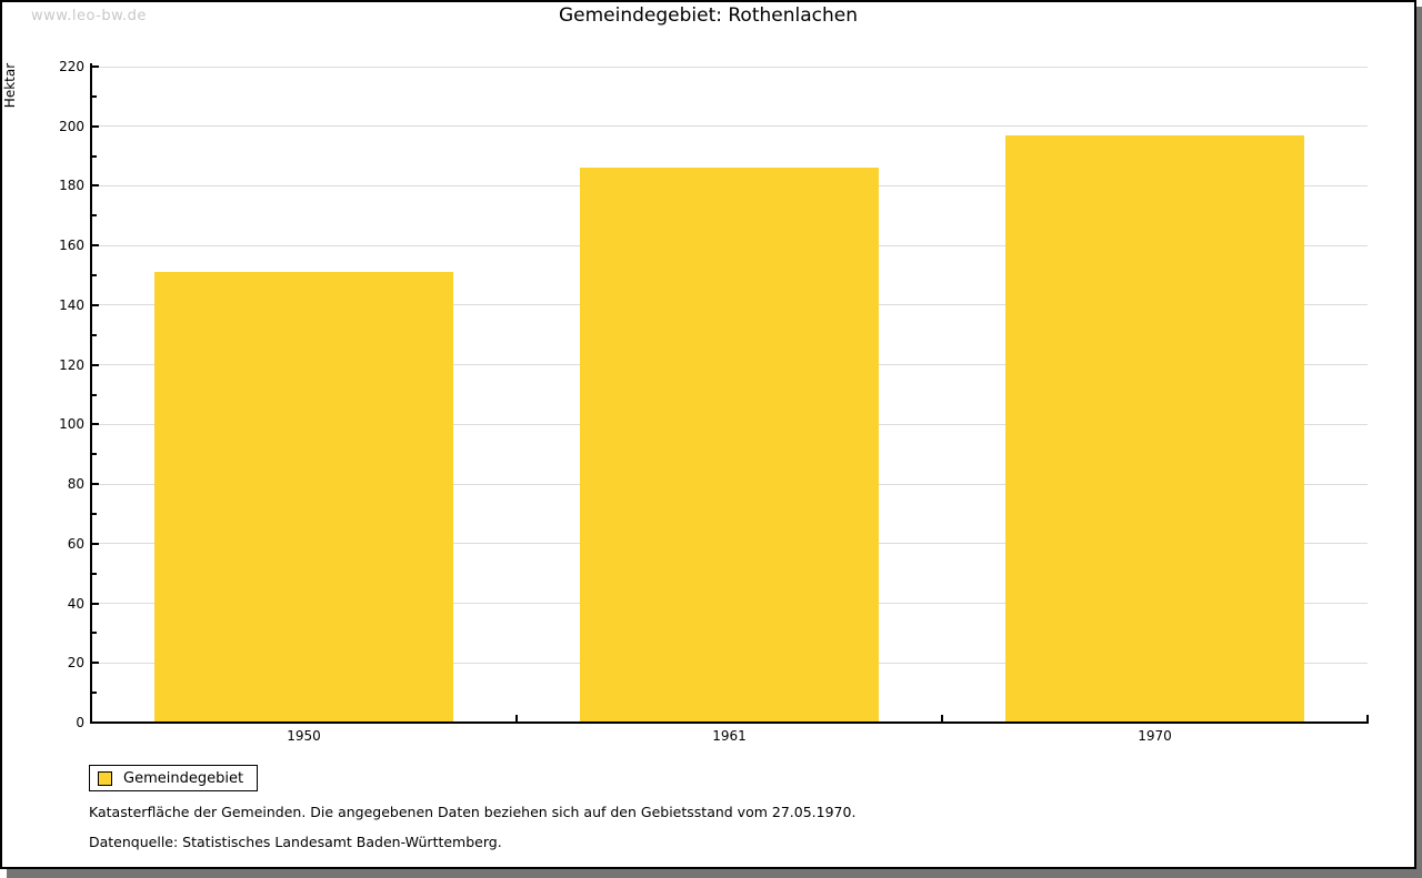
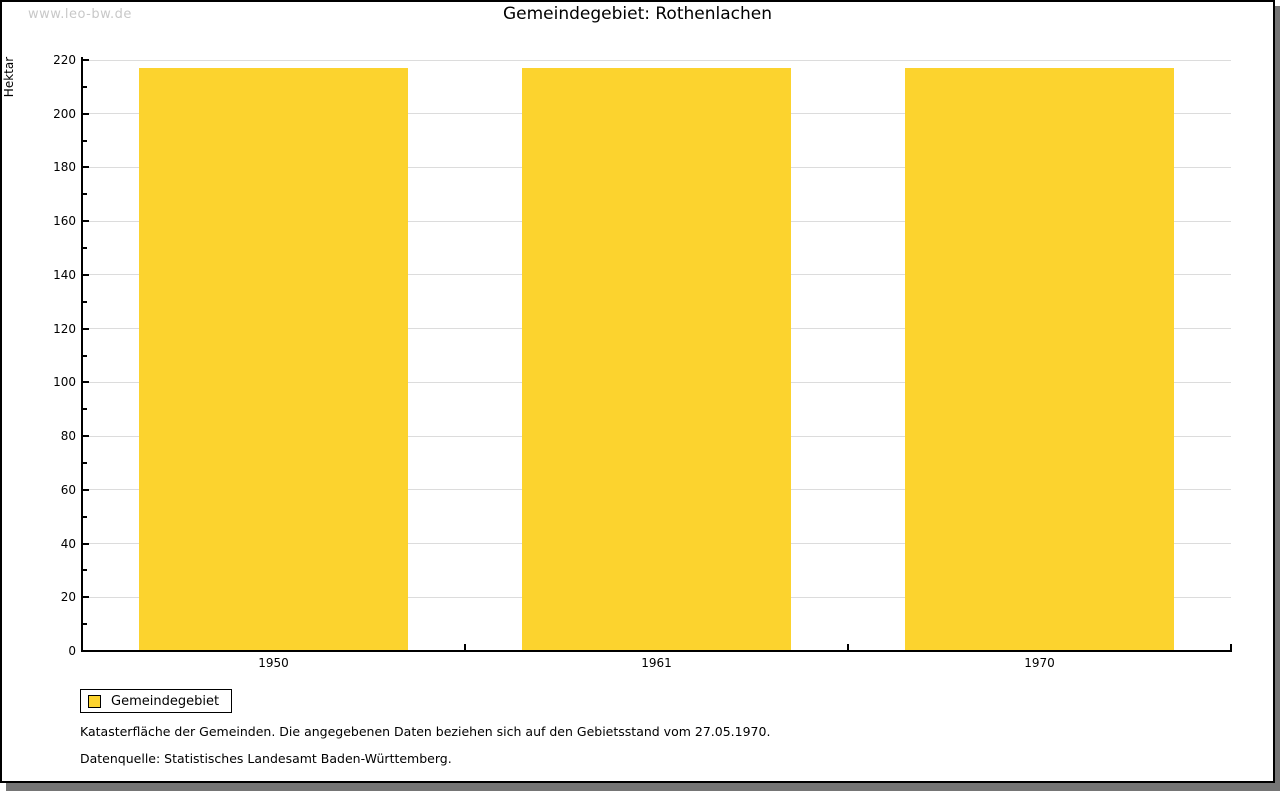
1950: 151 -> 217
1961: 186 -> 217
1970: 197 -> 217
